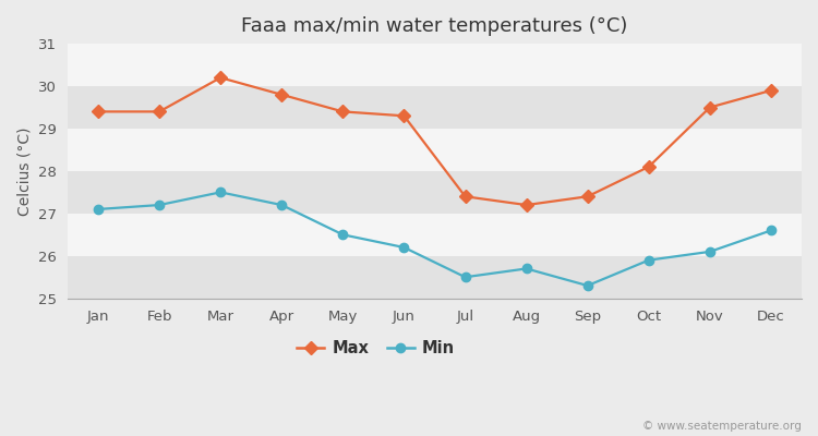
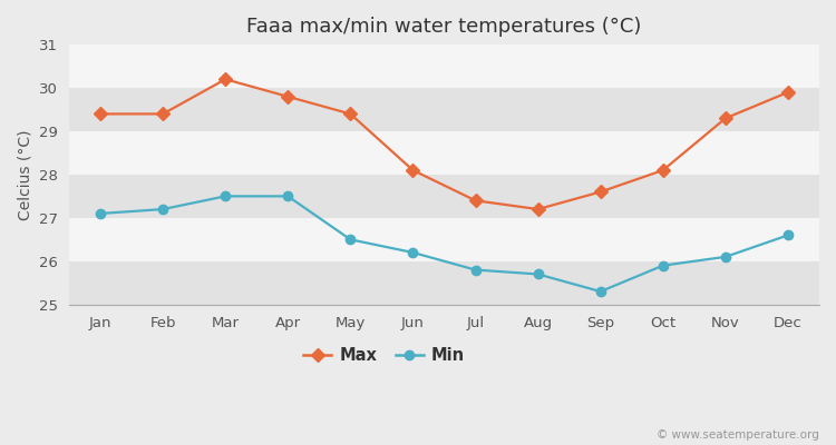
Min/Apr: 27.2 -> 27.5
Max/Jun: 29.3 -> 28.1
Min/Jul: 25.5 -> 25.8
Max/Sep: 27.4 -> 27.6
Max/Nov: 29.5 -> 29.3
